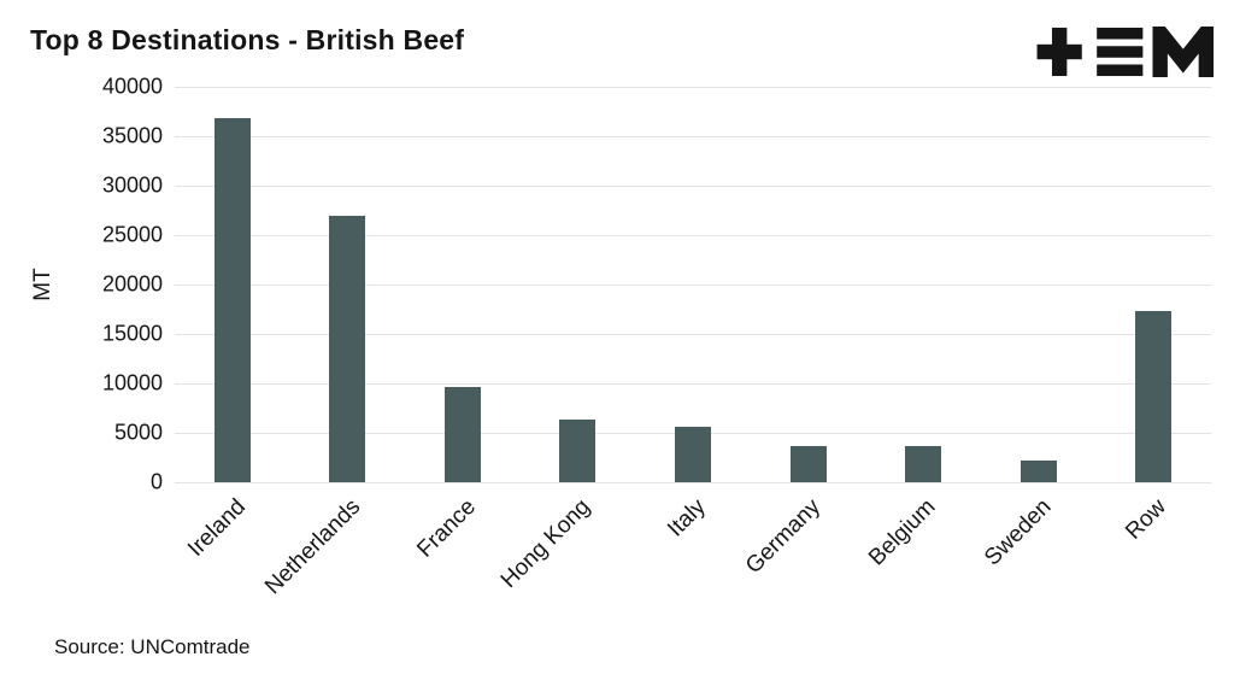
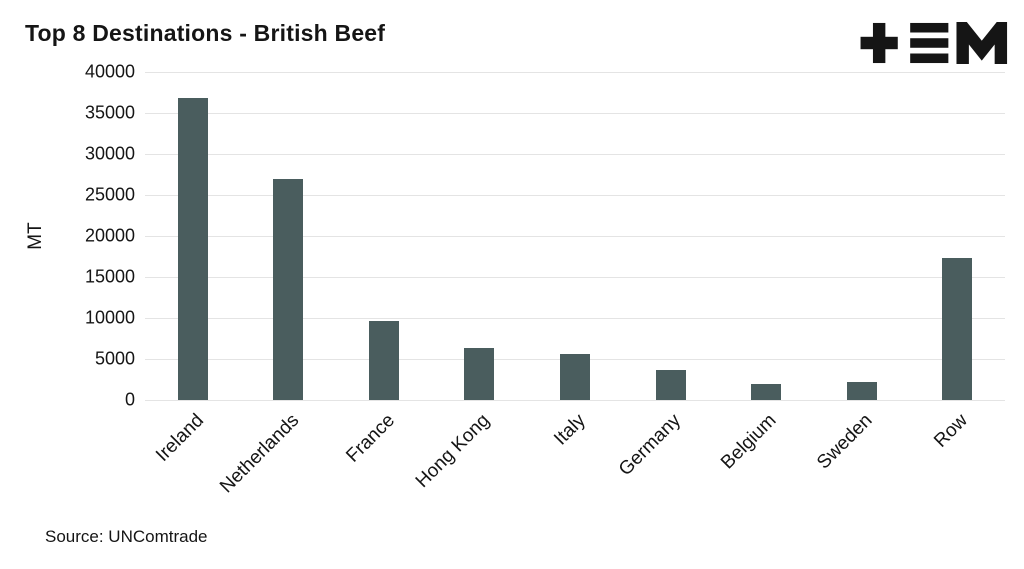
Belgium: 4000 -> 2000
